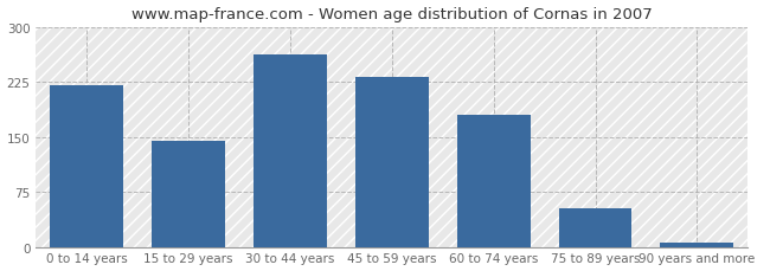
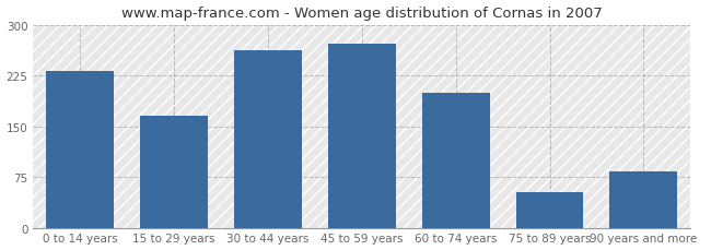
0 to 14 years: 220 -> 232
15 to 29 years: 145 -> 166
45 to 59 years: 232 -> 272
60 to 74 years: 180 -> 200
90 years and more: 5 -> 84
